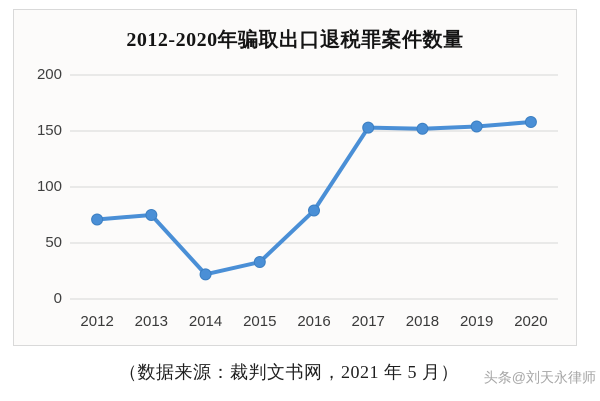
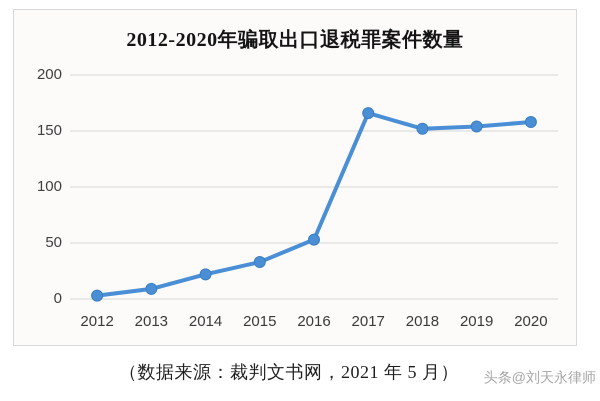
2012: 71 -> 3
2013: 75 -> 9
2016: 79 -> 53
2017: 153 -> 166
